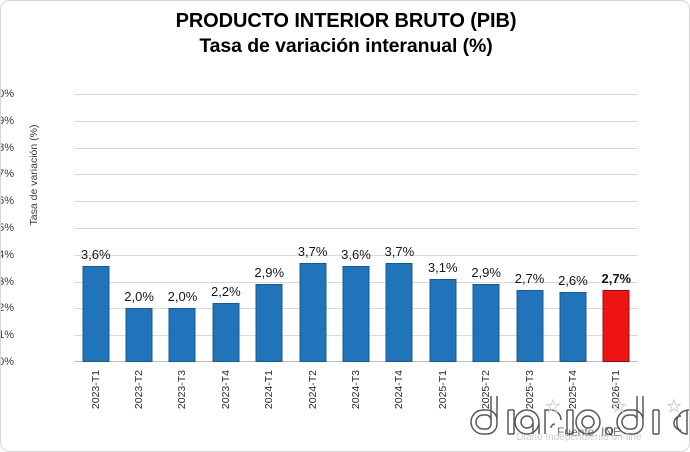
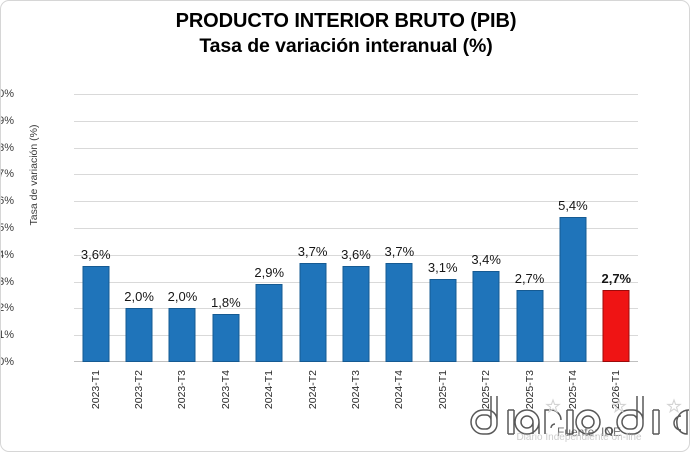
2023-T4: 2,2% -> 1,8%
2025-T2: 2,9% -> 3,4%
2025-T4: 2,6% -> 5,4%
